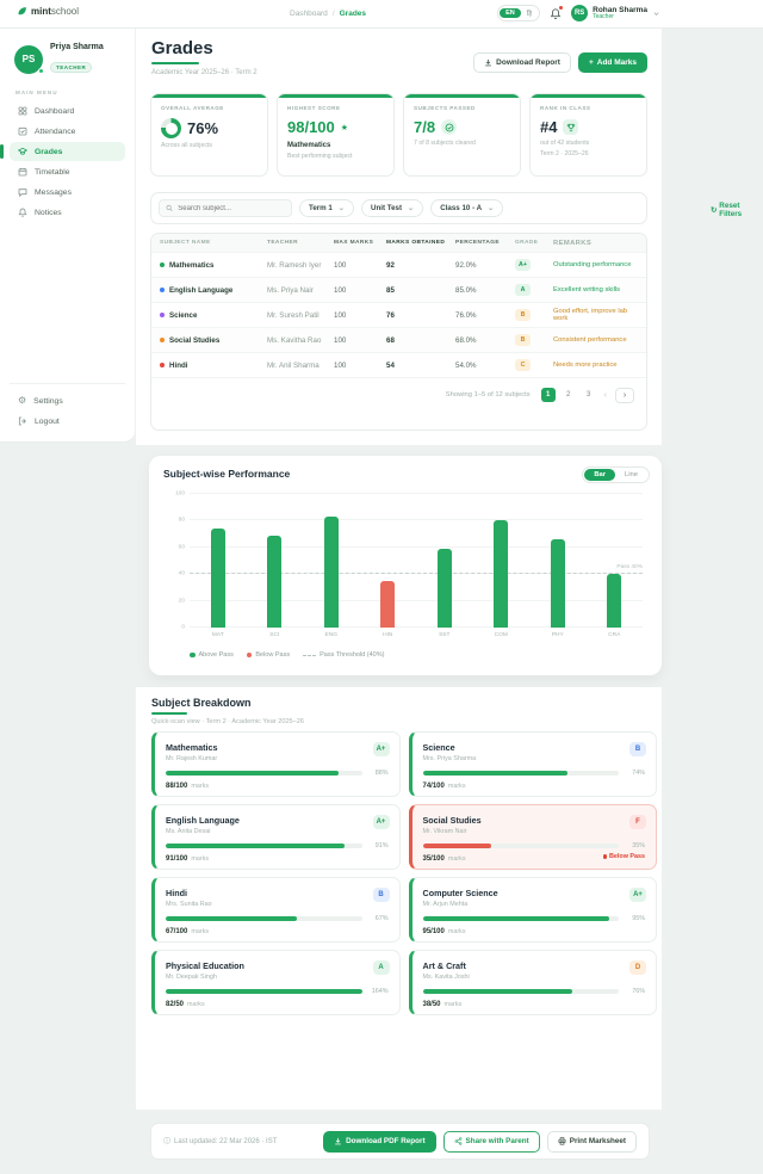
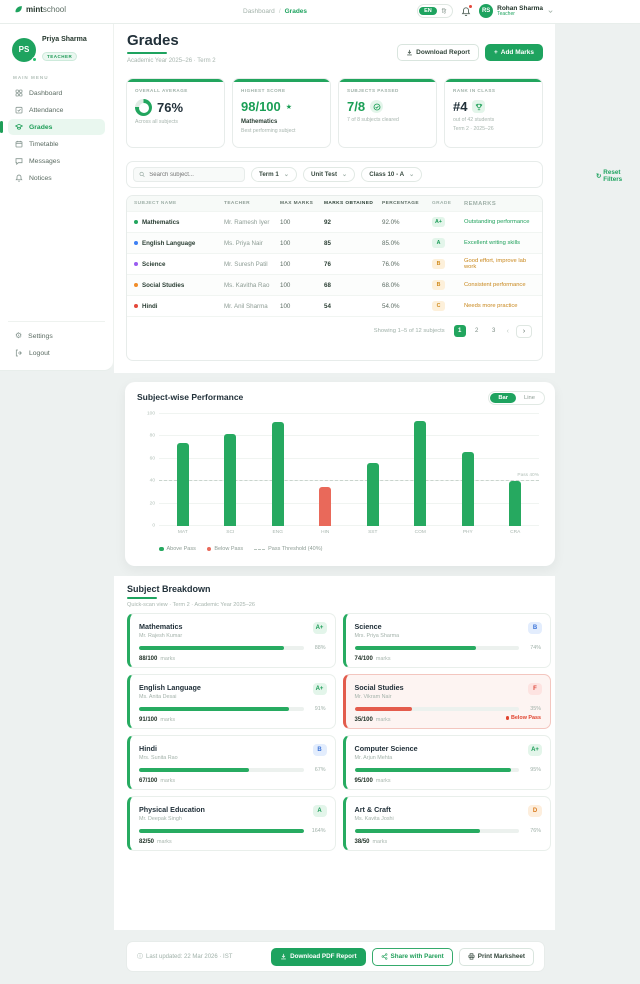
SCI: 69 -> 82
ENG: 83 -> 93
SST: 59 -> 56
COM: 80 -> 94
